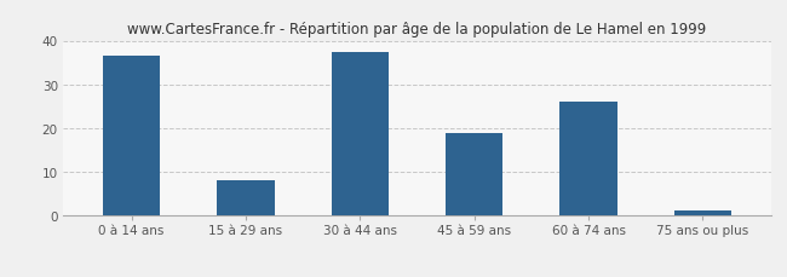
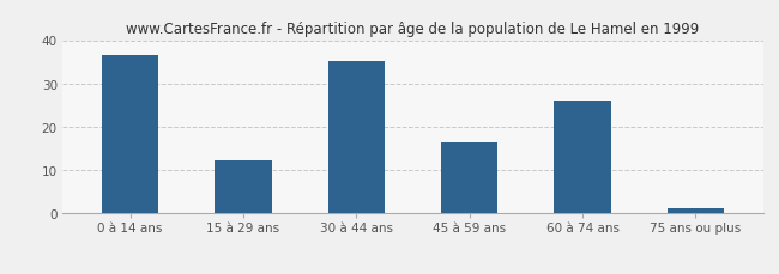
15 à 29 ans: 8.0 -> 12.2
30 à 44 ans: 37.5 -> 35.3
45 à 59 ans: 19.0 -> 16.3
